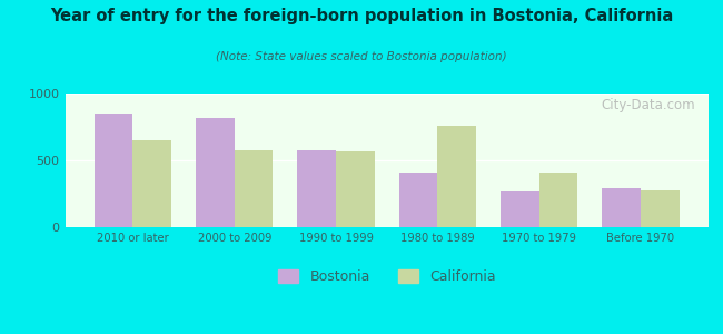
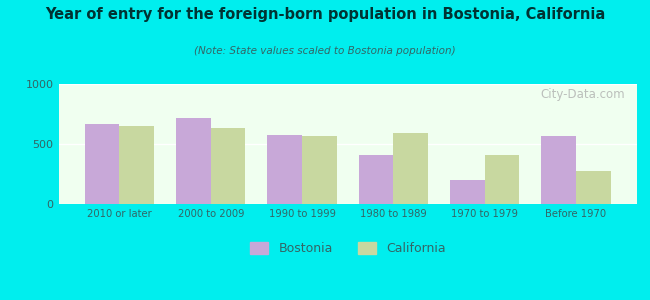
Bostonia/2010 or later: 850 -> 670
Bostonia/2000 to 2009: 820 -> 720
California/2000 to 2009: 580 -> 630
California/1980 to 1989: 760 -> 590
Bostonia/1970 to 1979: 270 -> 200
Bostonia/Before 1970: 290 -> 570
